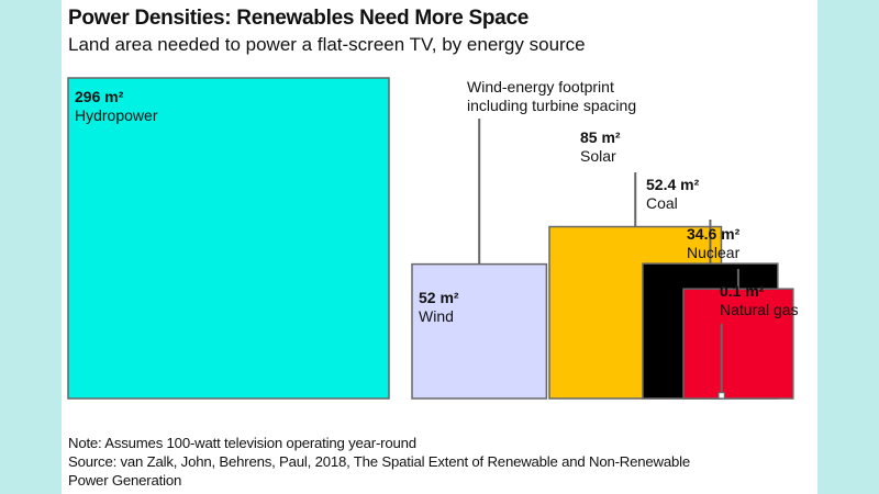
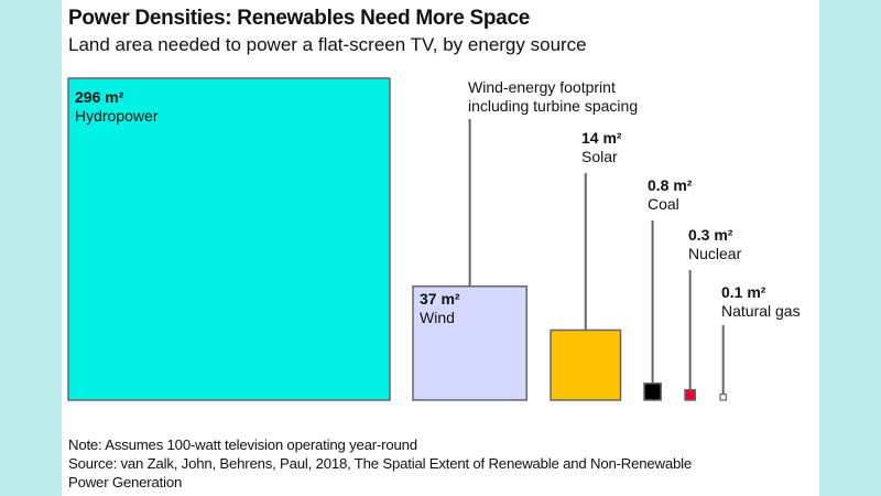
Wind: 52 -> 37
Solar: 85 -> 14
Coal: 52.4 -> 0.8
Nuclear: 34.6 -> 0.3
